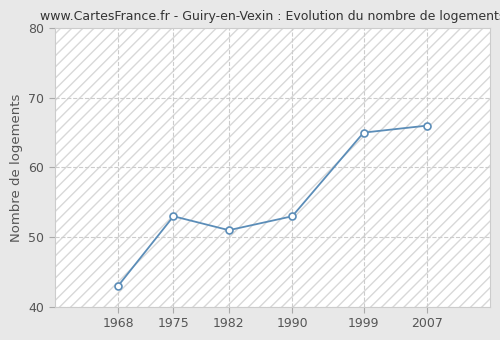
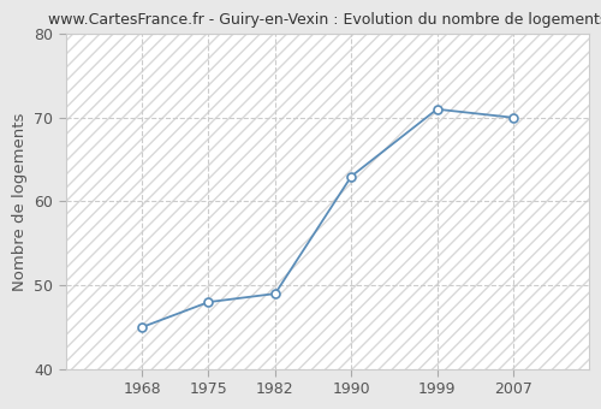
1968: 43 -> 45
1975: 53 -> 48
1982: 51 -> 49
1990: 53 -> 63
1999: 65 -> 71
2007: 66 -> 70
